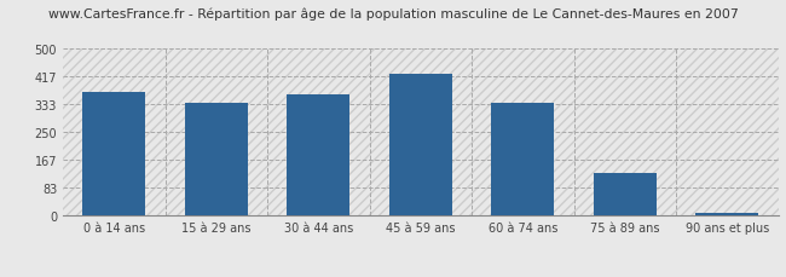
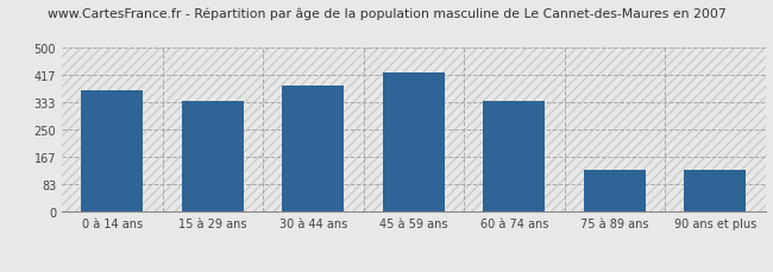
30 à 44 ans: 365 -> 385
90 ans et plus: 8 -> 130
